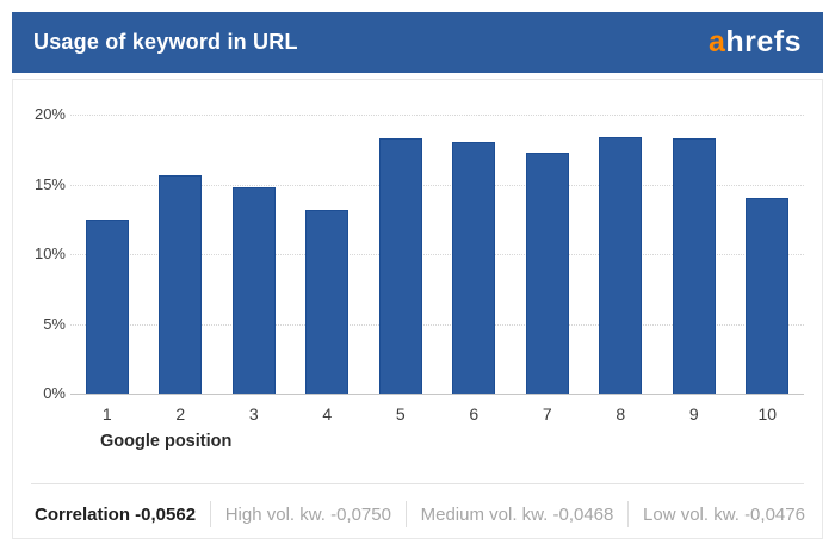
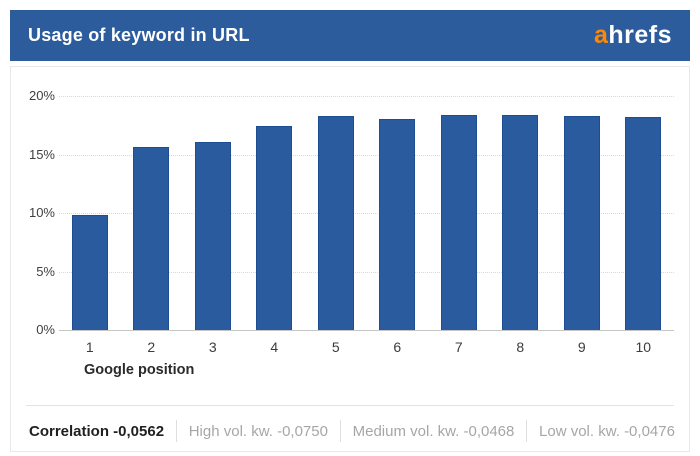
1: 12.5% -> 9.8%
3: 14.8% -> 16.1%
4: 13.2% -> 17.4%
7: 17.3% -> 18.4%
10: 14.0% -> 18.2%
